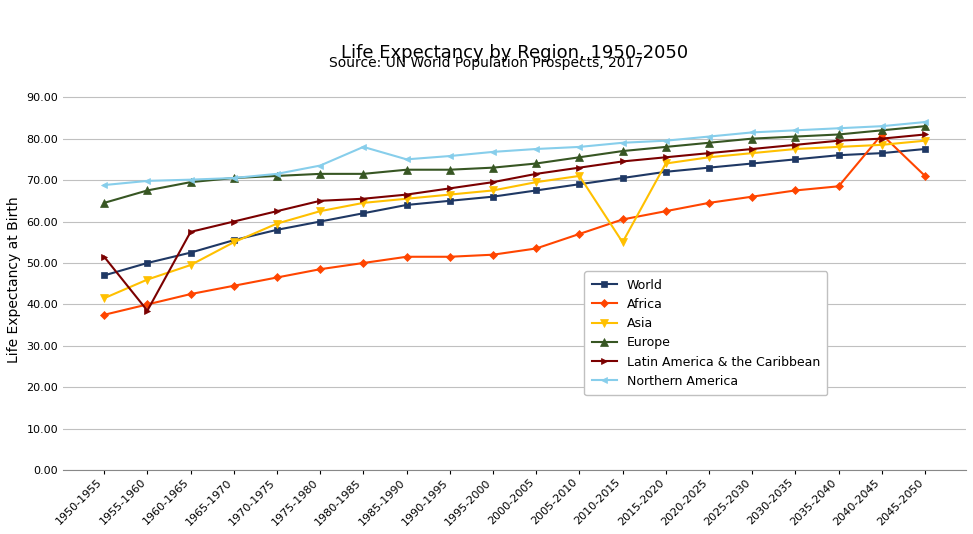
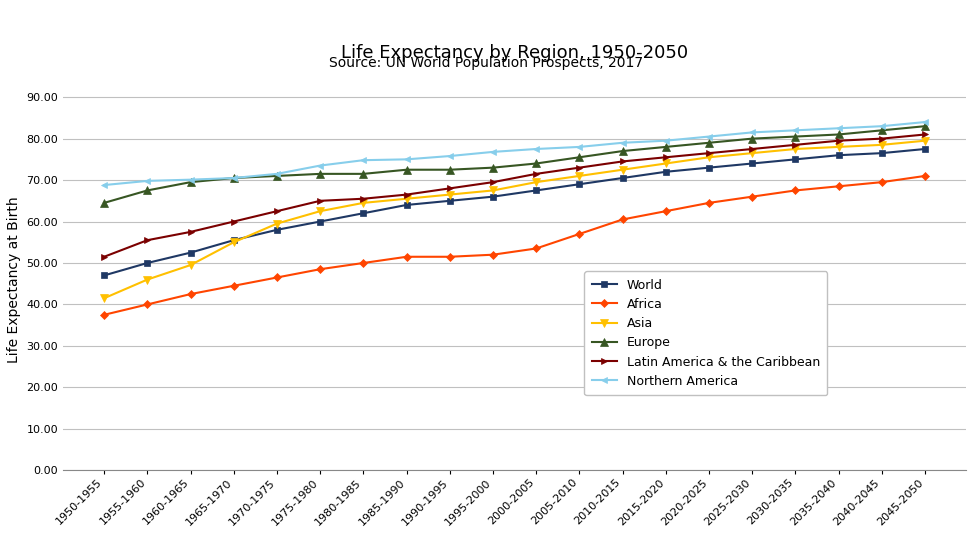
Latin America & the Caribbean/1955-1960: 38.5 -> 55.5
Northern America/1980-1985: 78.0 -> 74.8
Asia/2010-2015: 55.0 -> 72.5
Africa/2040-2045: 81.0 -> 69.5
